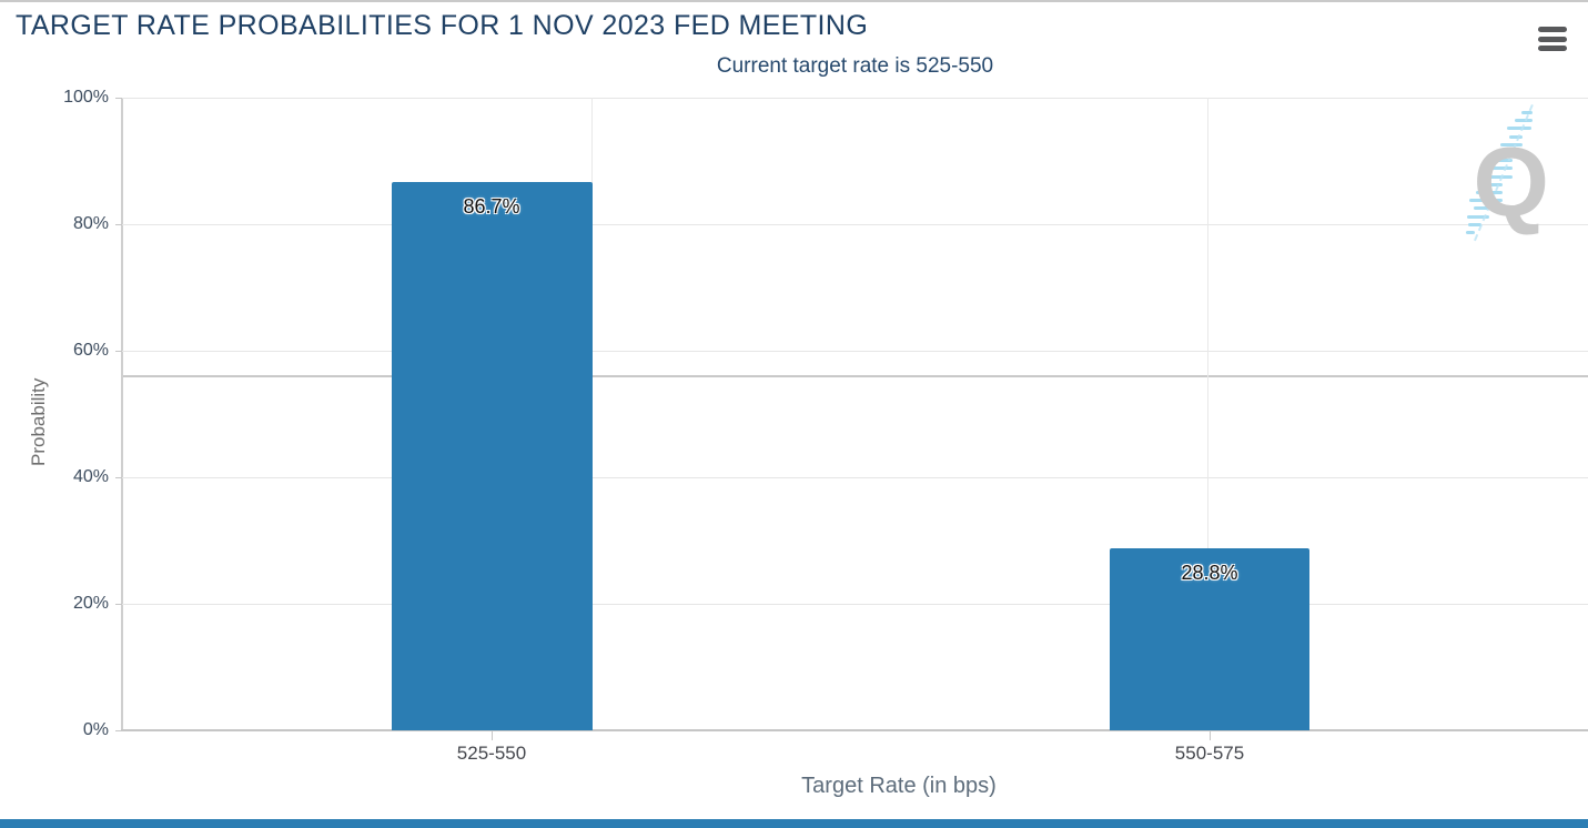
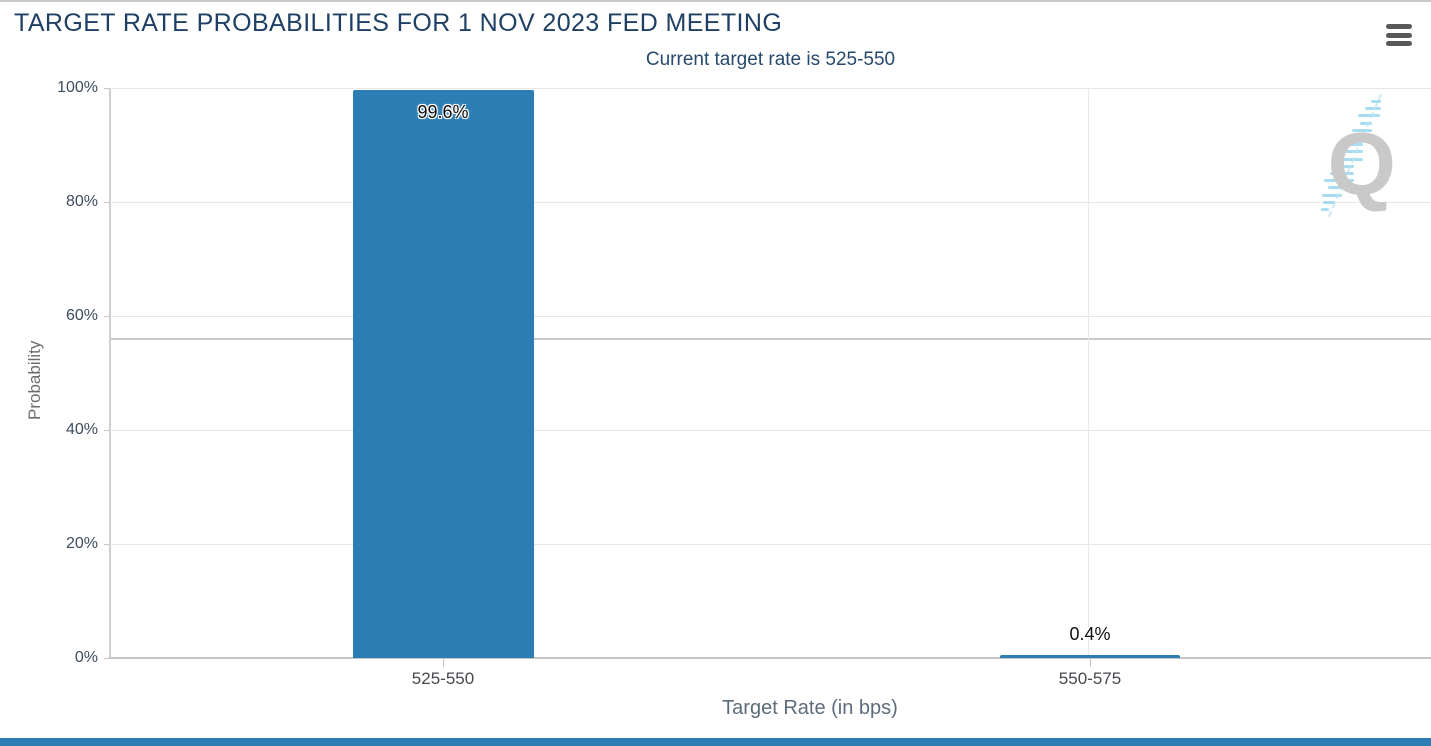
525-550: 86.7% -> 99.6%
550-575: 28.8% -> 0.4%
